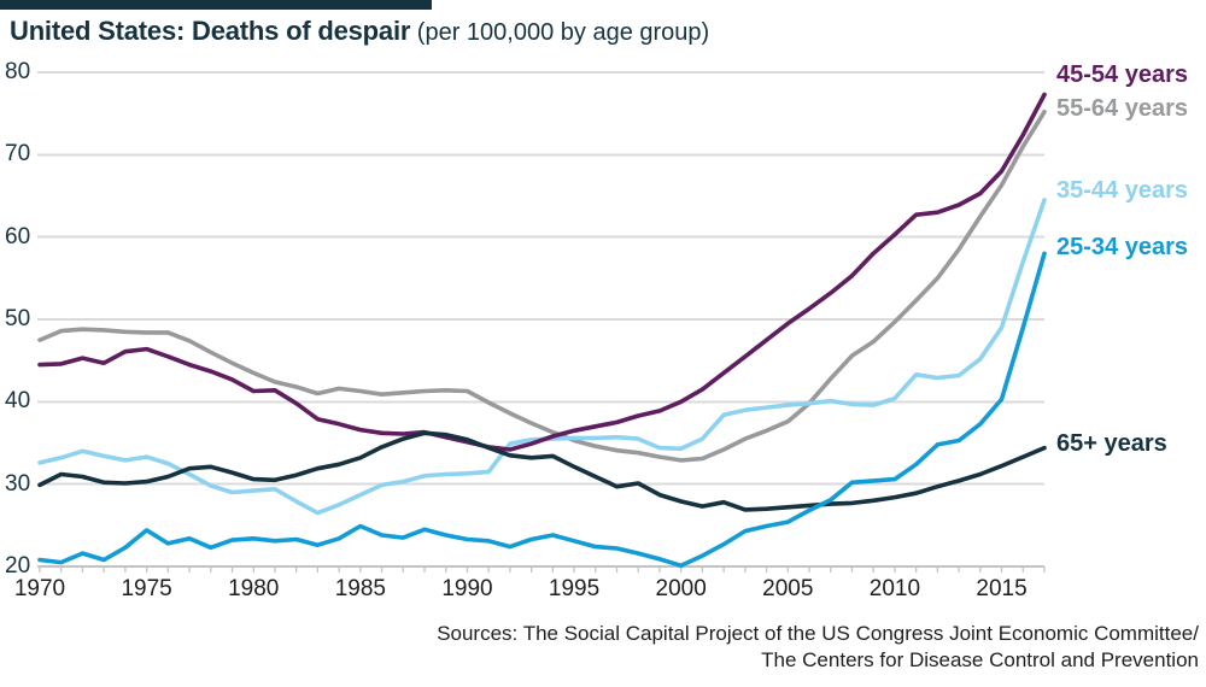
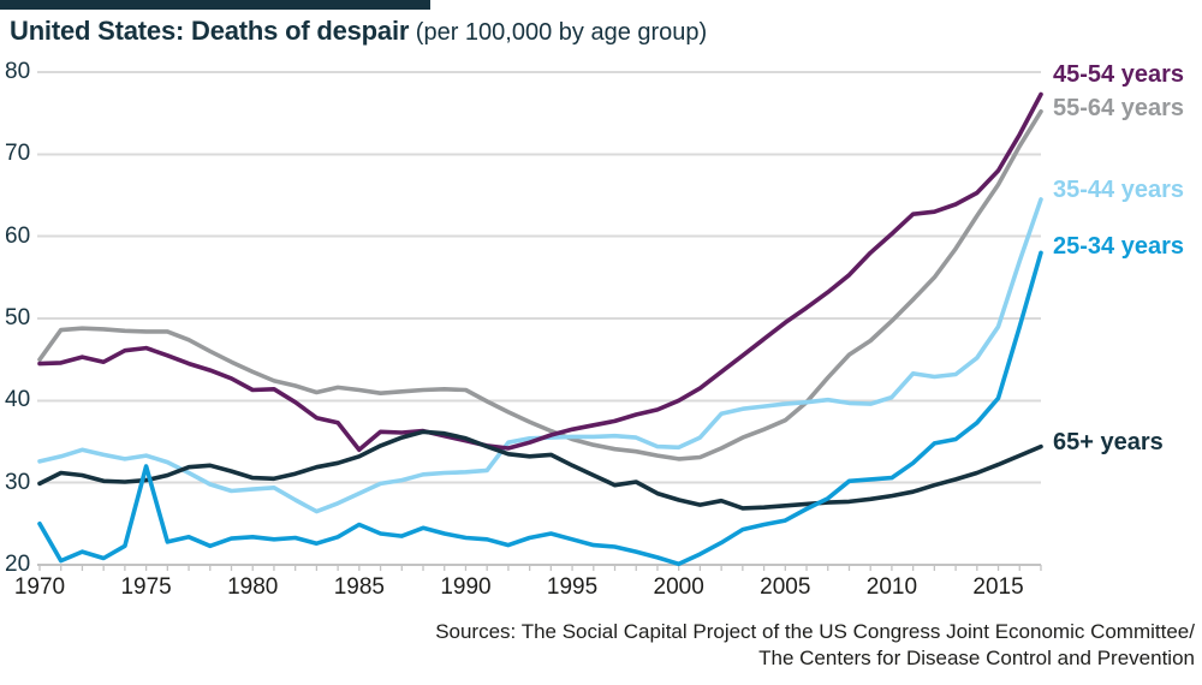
55-64 years/1970: 48 -> 45
25-34 years/1970: 21 -> 25
25-34 years/1975: 24 -> 32
45-54 years/1985: 37 -> 34
